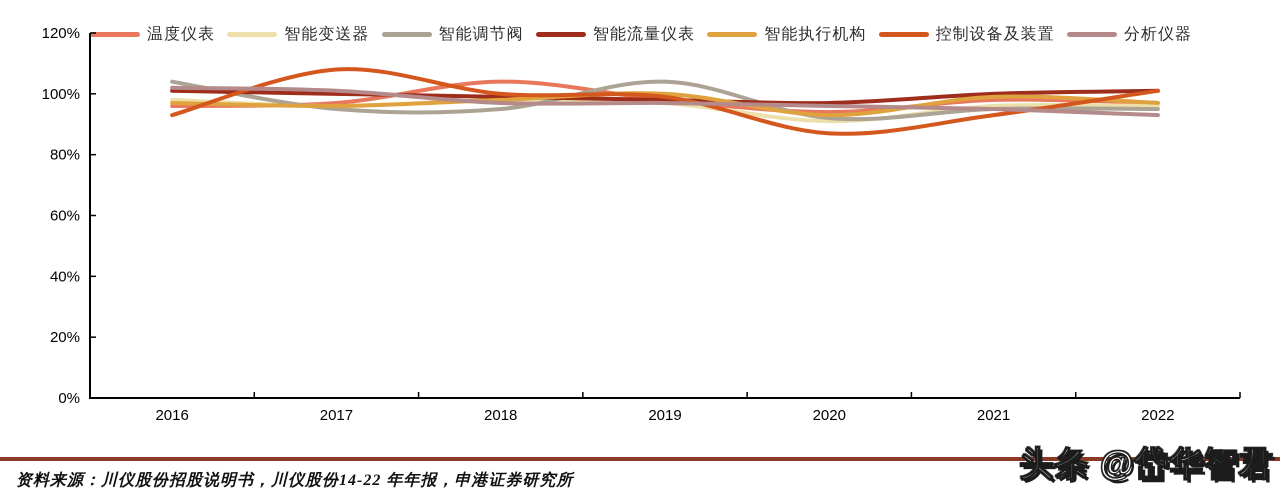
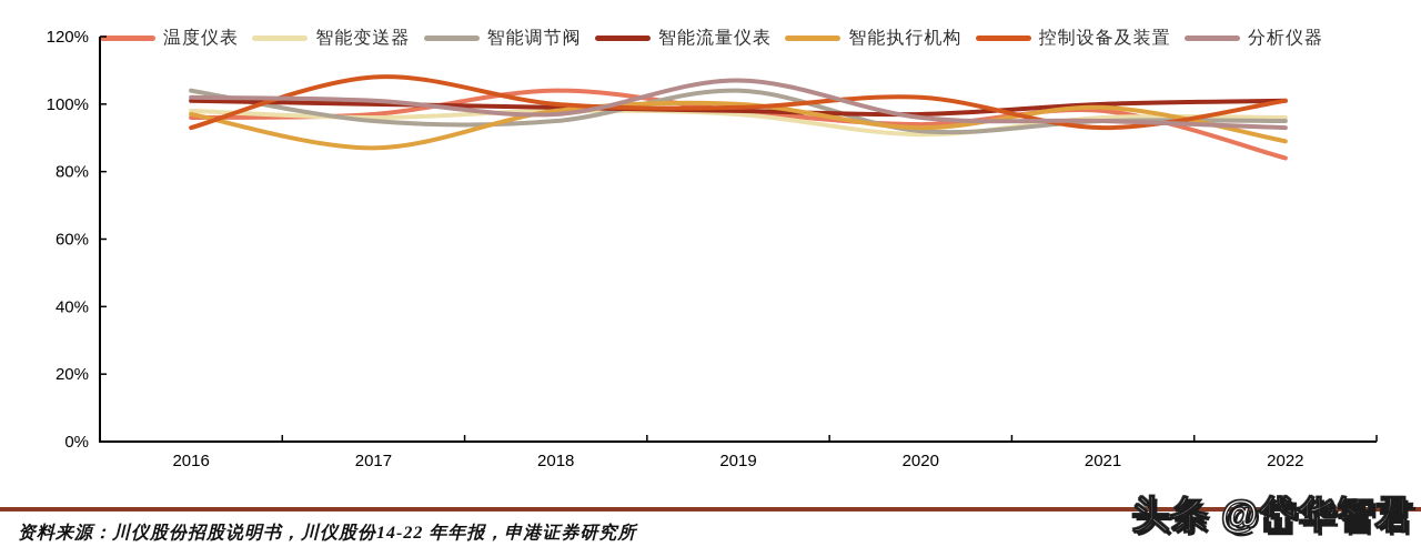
智能执行机构/2017: 96% -> 87%
分析仪器/2019: 97% -> 107%
控制设备及装置/2020: 87% -> 102%
温度仪表/2022: 97% -> 84%
智能执行机构/2022: 97% -> 89%
